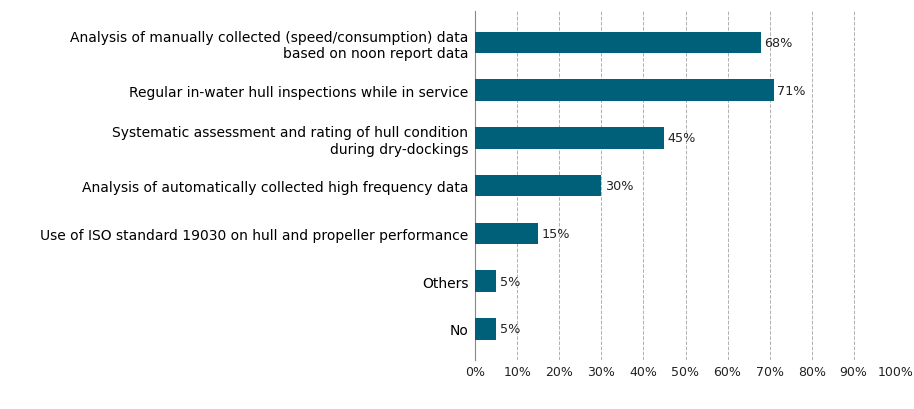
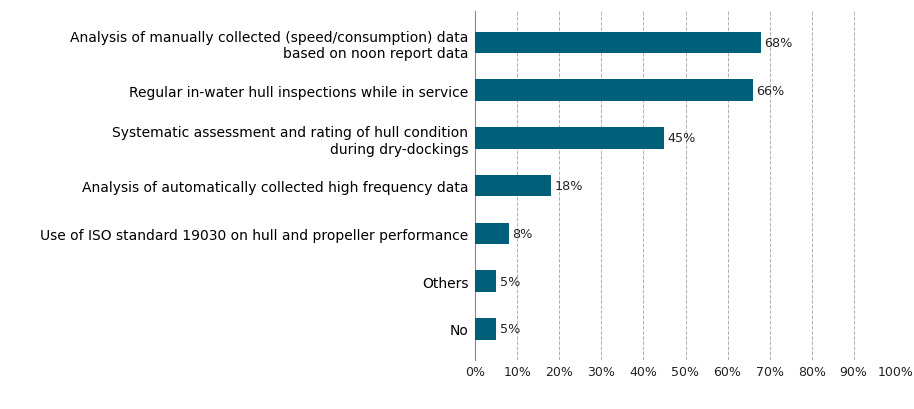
Regular in-water hull inspections while in service: 71% -> 66%
Analysis of automatically collected high frequency data: 30% -> 18%
Use of ISO standard 19030 on hull and propeller performance: 15% -> 8%
